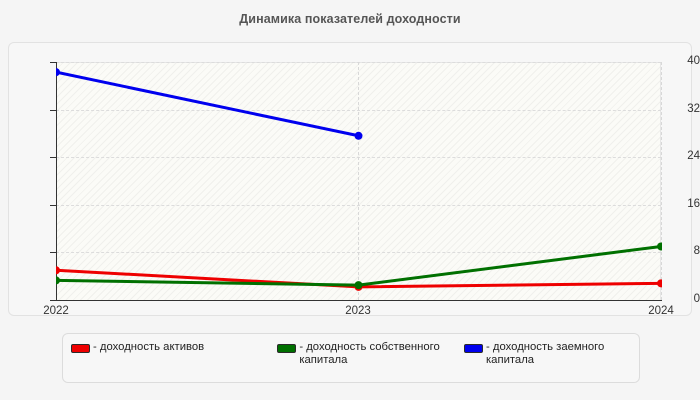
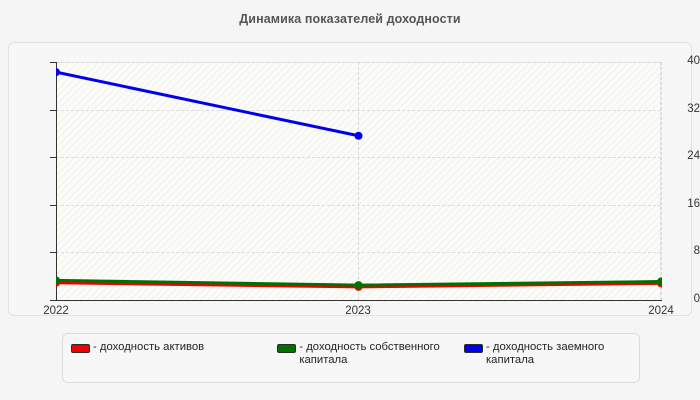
- доходность активов/2022: 5 -> 3
- доходность собственного капитала/2024: 9 -> 3
